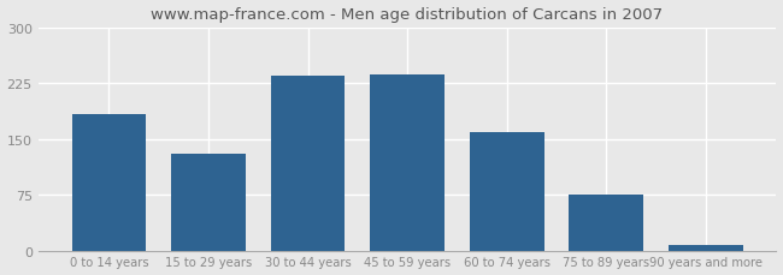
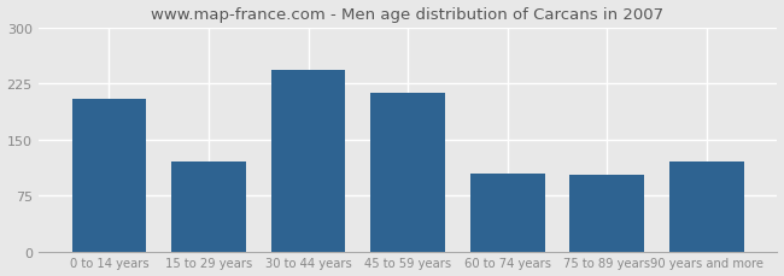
0 to 14 years: 183 -> 204
15 to 29 years: 130 -> 120
30 to 44 years: 235 -> 244
45 to 59 years: 237 -> 212
60 to 74 years: 160 -> 104
75 to 89 years: 75 -> 102
90 years and more: 8 -> 120
